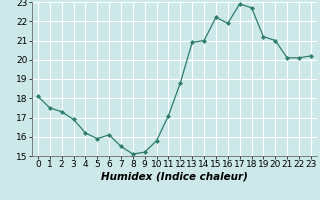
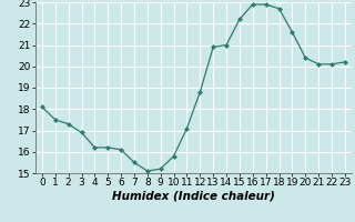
5: 15.9 -> 16.2
16: 21.9 -> 22.9
19: 21.2 -> 21.6
20: 21.0 -> 20.4
